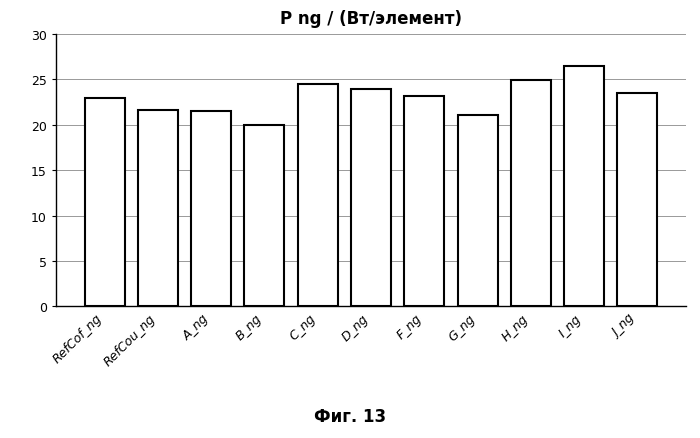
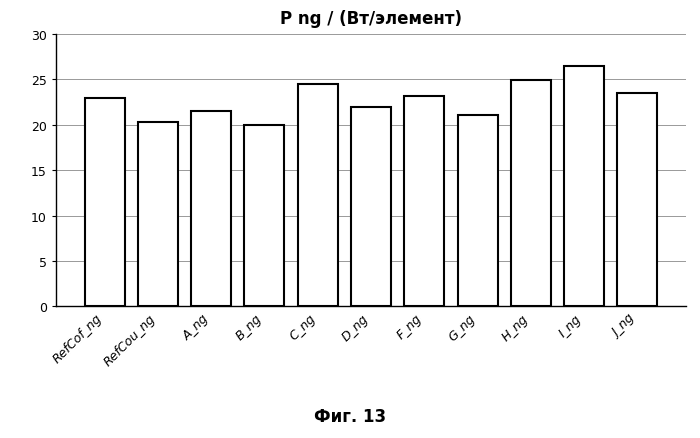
RefCou_ng: 21.6 -> 20.3
D_ng: 24.0 -> 22.0
